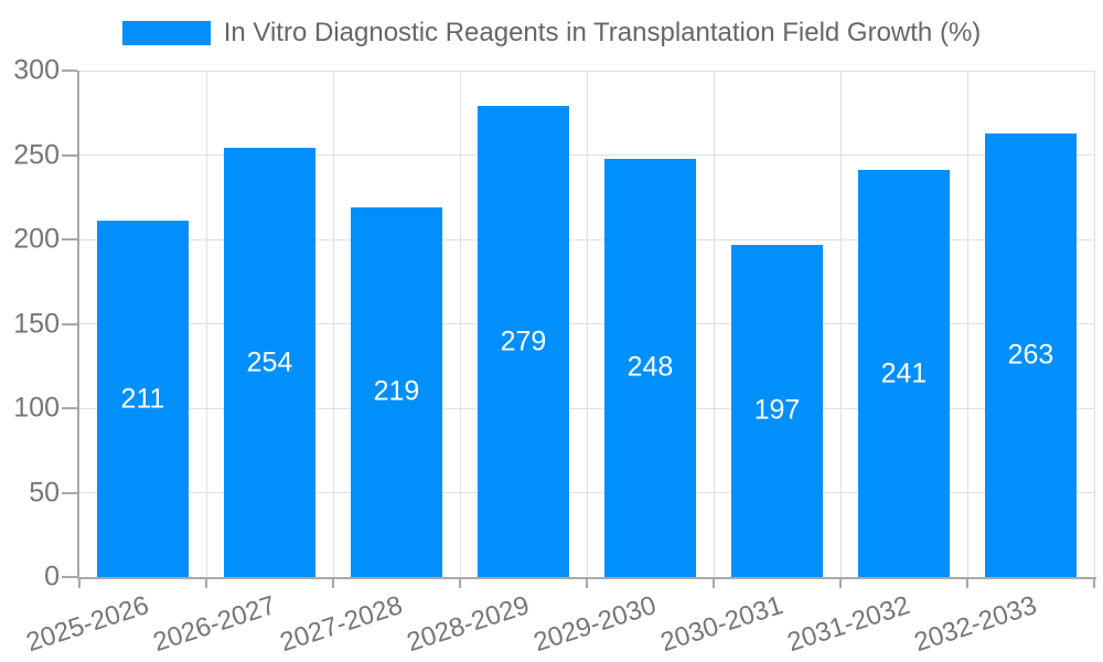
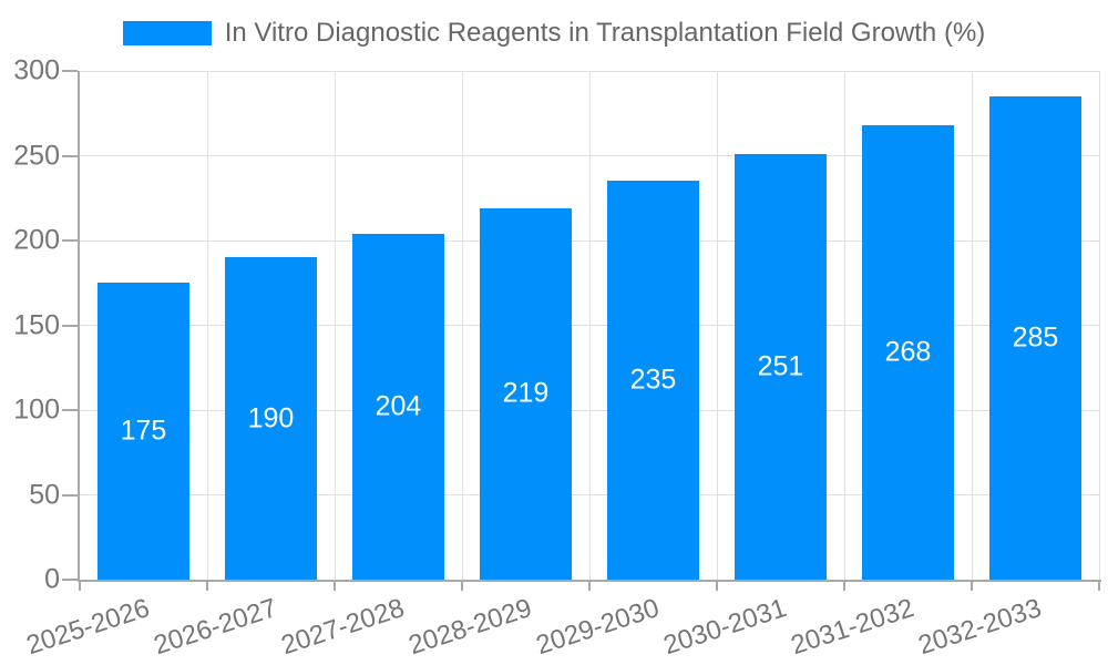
2025-2026: 211 -> 175
2026-2027: 254 -> 190
2027-2028: 219 -> 204
2028-2029: 279 -> 219
2029-2030: 248 -> 235
2030-2031: 197 -> 251
2031-2032: 241 -> 268
2032-2033: 263 -> 285
